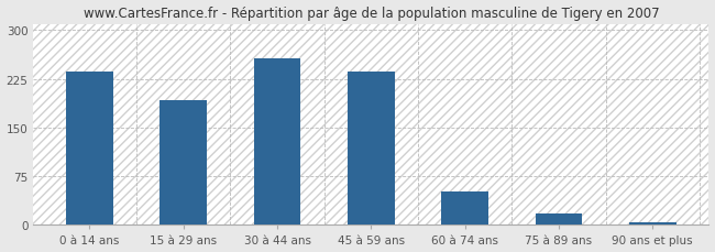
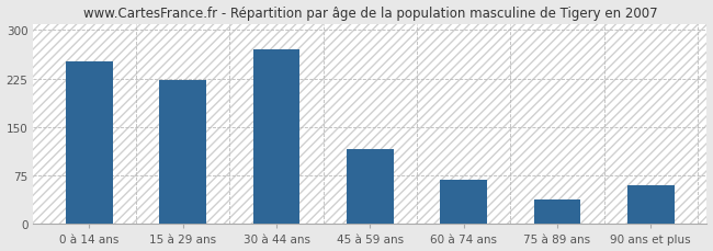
0 à 14 ans: 237 -> 252
15 à 29 ans: 193 -> 222
30 à 44 ans: 257 -> 270
45 à 59 ans: 237 -> 116
60 à 74 ans: 52 -> 68
75 à 89 ans: 17 -> 38
90 ans et plus: 4 -> 60
